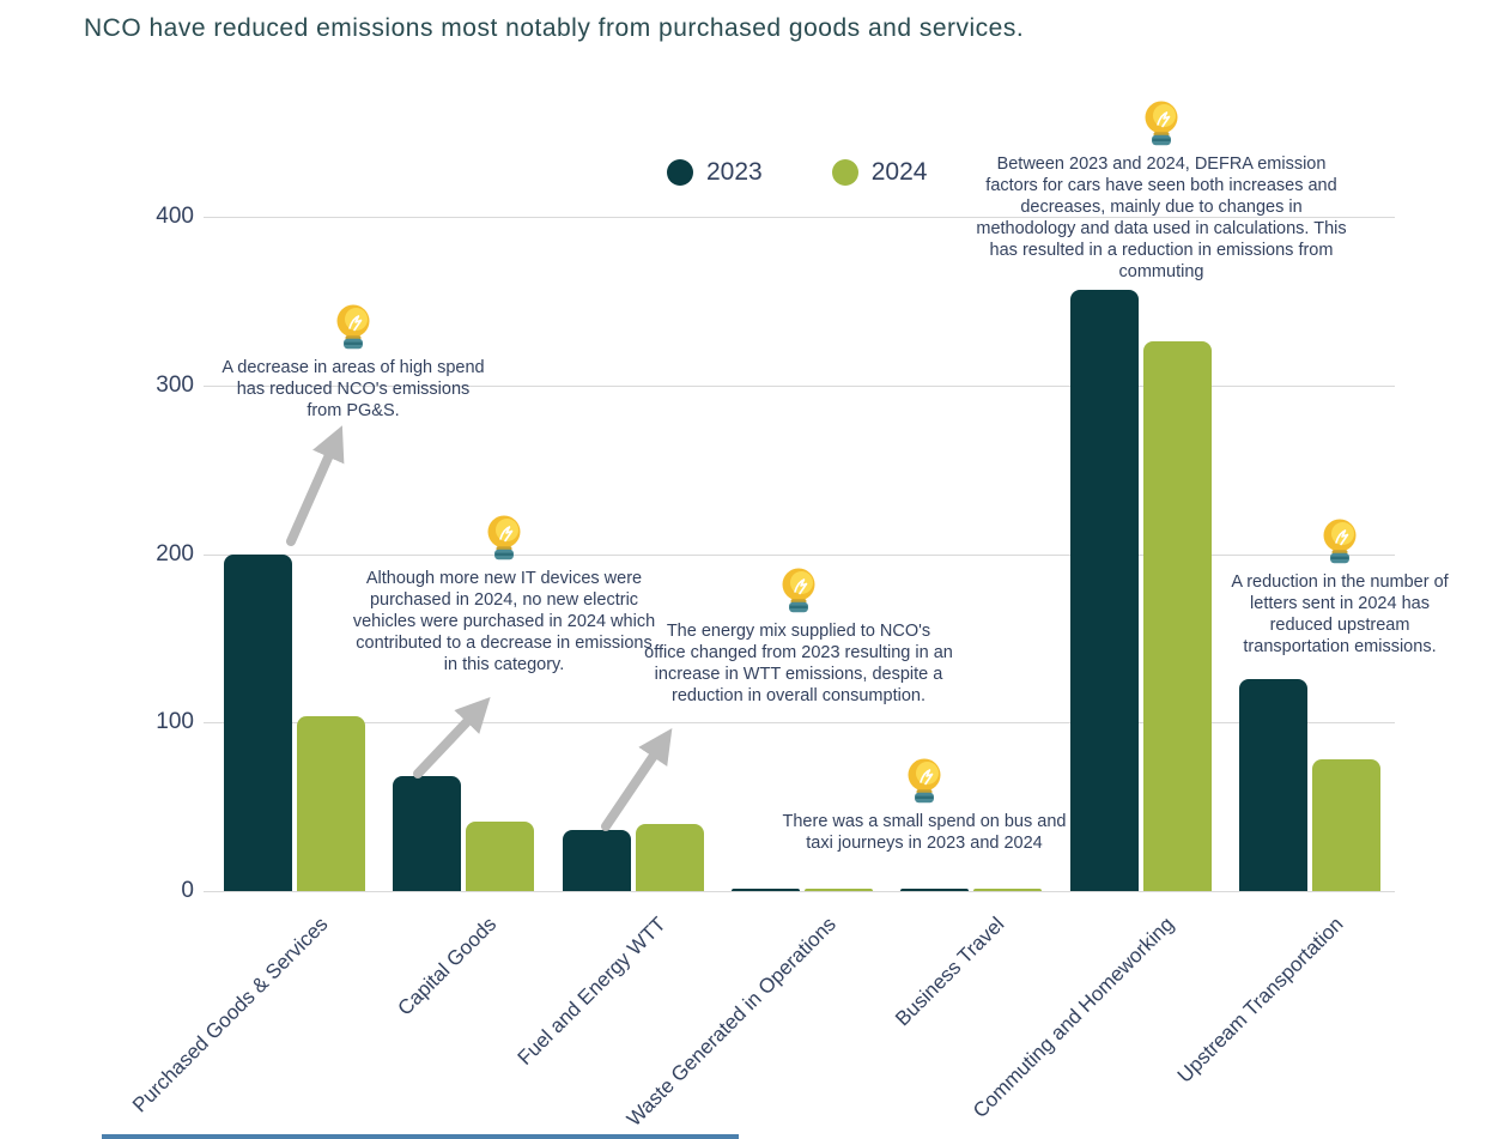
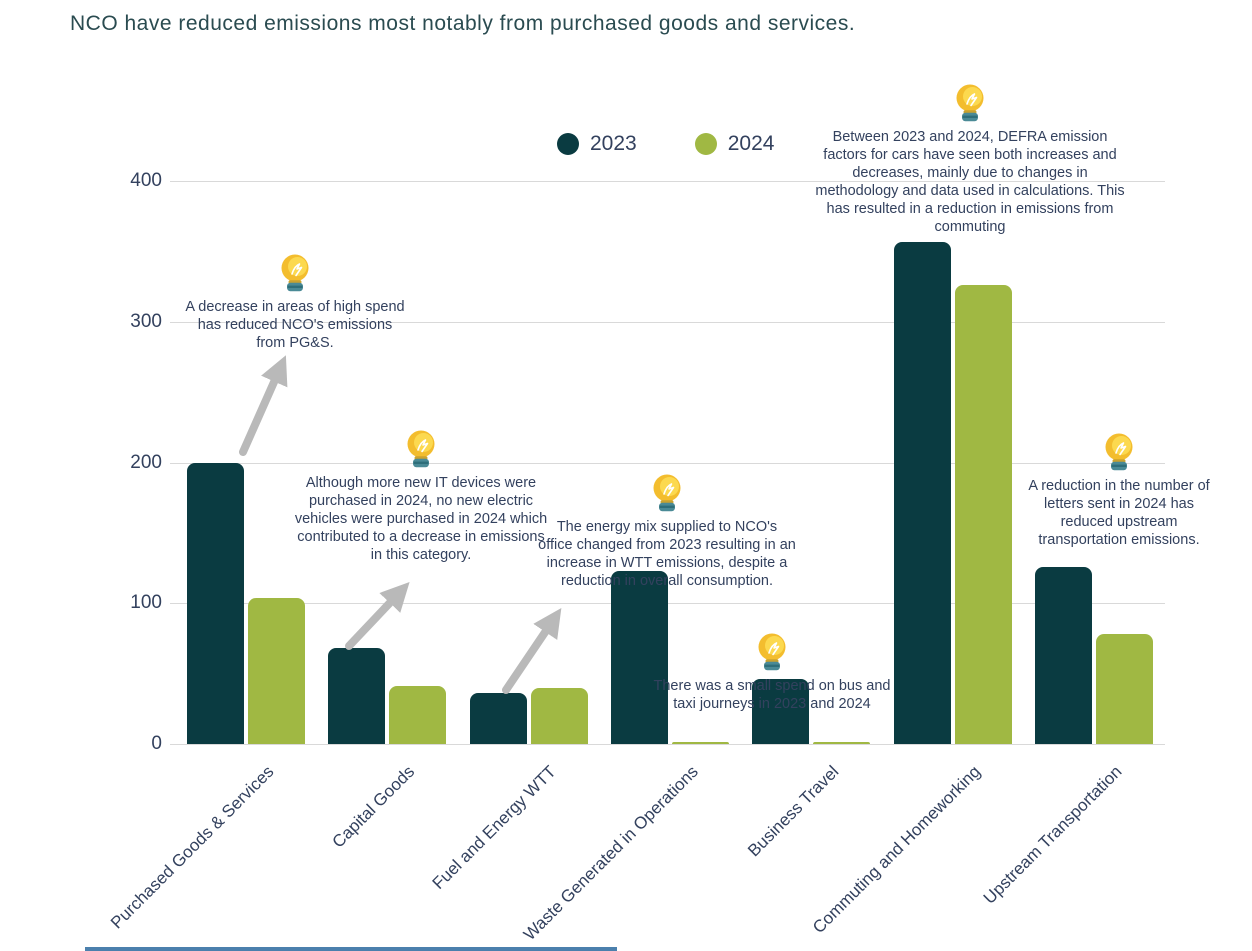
2023/Waste Generated in Operations: 2 -> 123
2023/Business Travel: 2 -> 46
